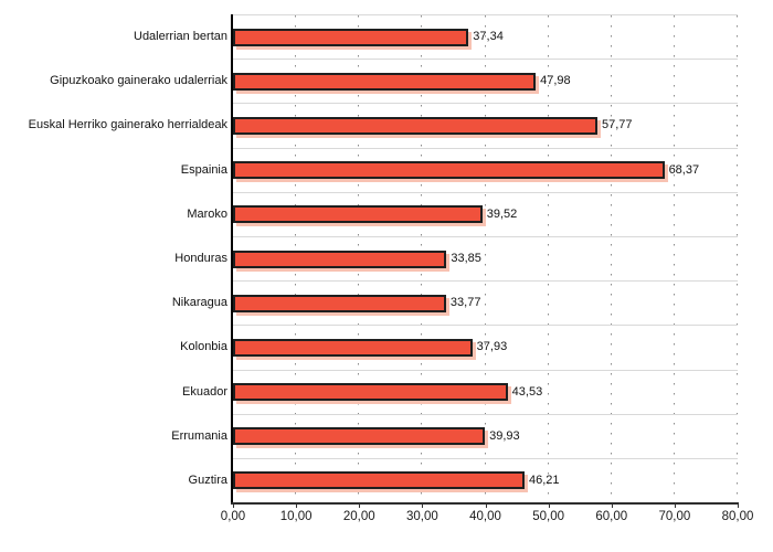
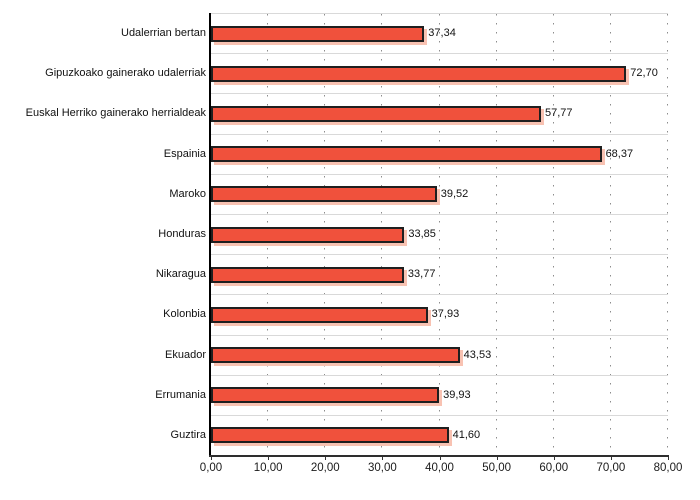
Gipuzkoako gainerako udalerriak: 47,98 -> 72,70
Guztira: 46,21 -> 41,60
